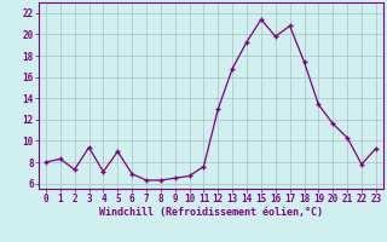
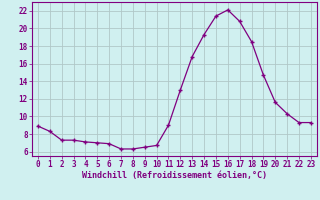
0: 8.0 -> 8.9
3: 9.4 -> 7.3
5: 9.0 -> 7.0
11: 7.6 -> 9.0
16: 19.8 -> 22.1
18: 17.4 -> 18.5
19: 13.4 -> 14.7
22: 7.8 -> 9.3
